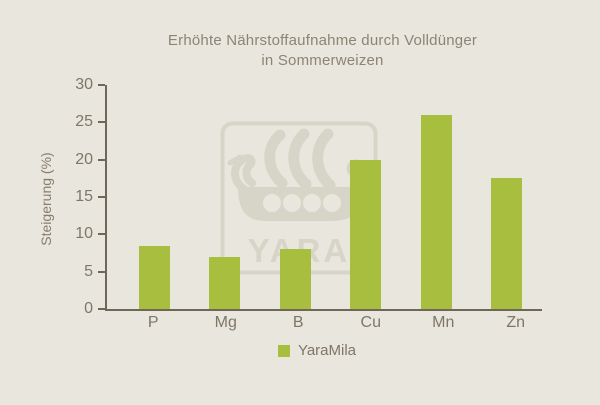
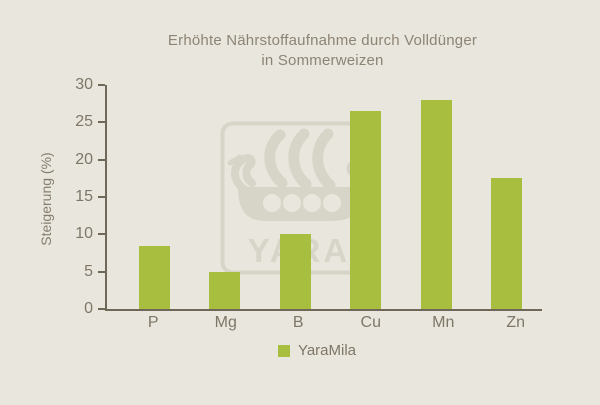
Mg: 7 -> 5
B: 8 -> 10
Cu: 20 -> 26
Mn: 26 -> 28
